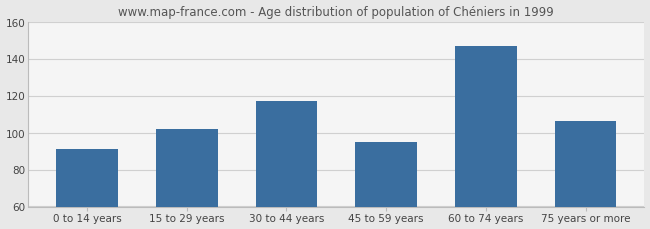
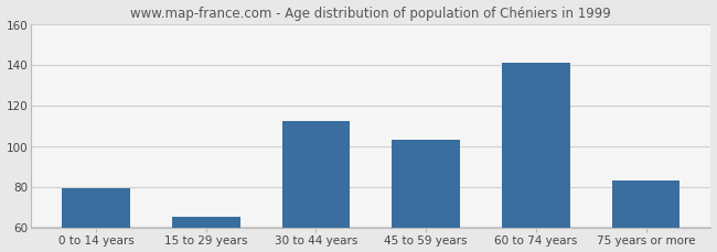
0 to 14 years: 91 -> 79
15 to 29 years: 102 -> 65
30 to 44 years: 117 -> 112
45 to 59 years: 95 -> 103
60 to 74 years: 147 -> 141
75 years or more: 106 -> 83
